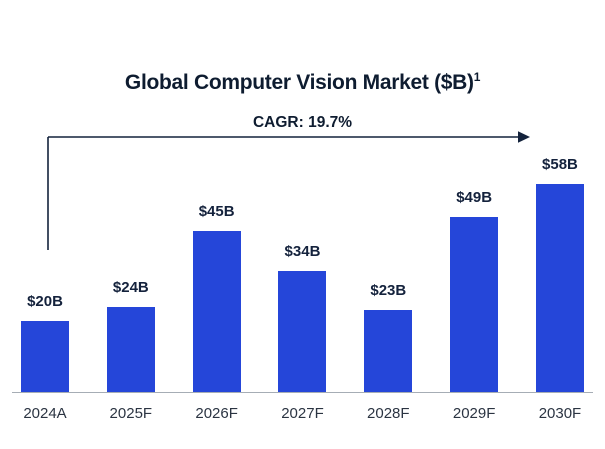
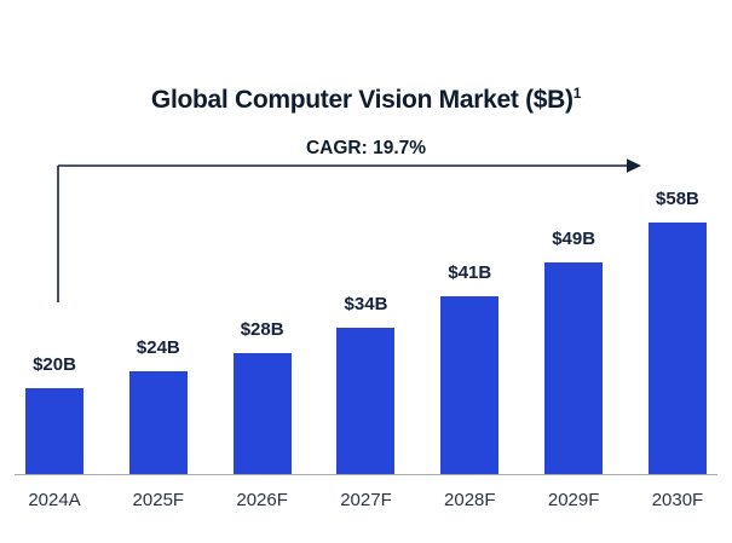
2026F: $45B -> $28B
2028F: $23B -> $41B
